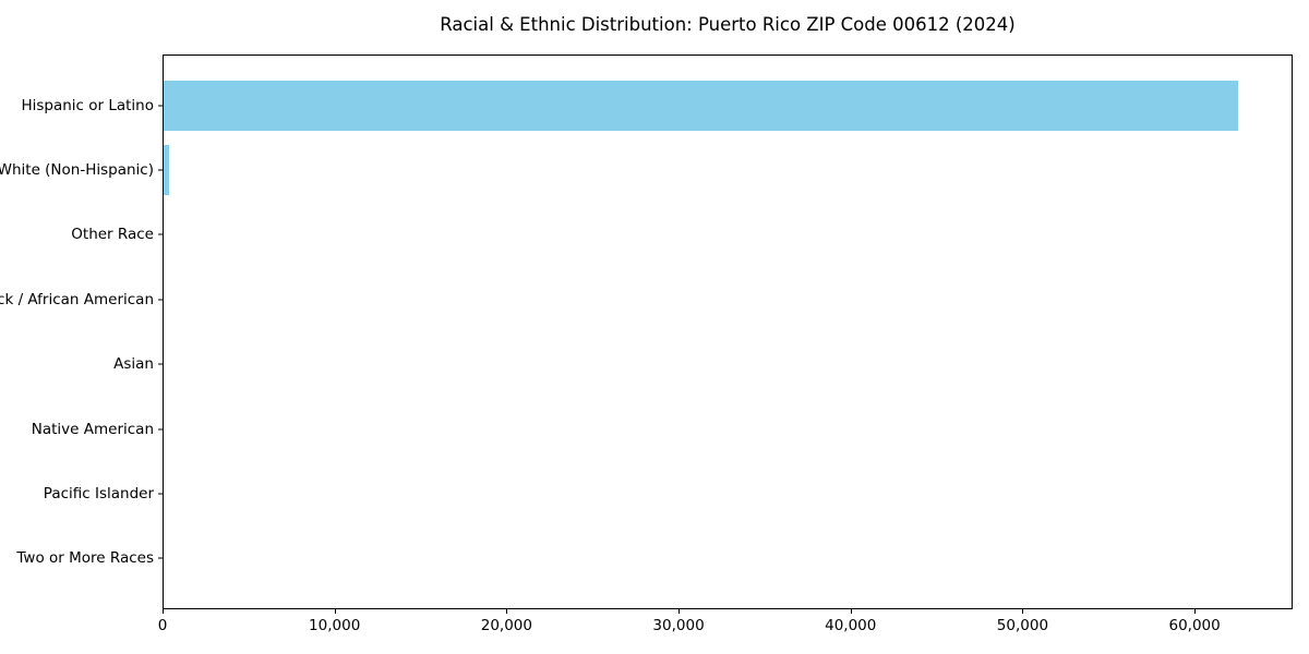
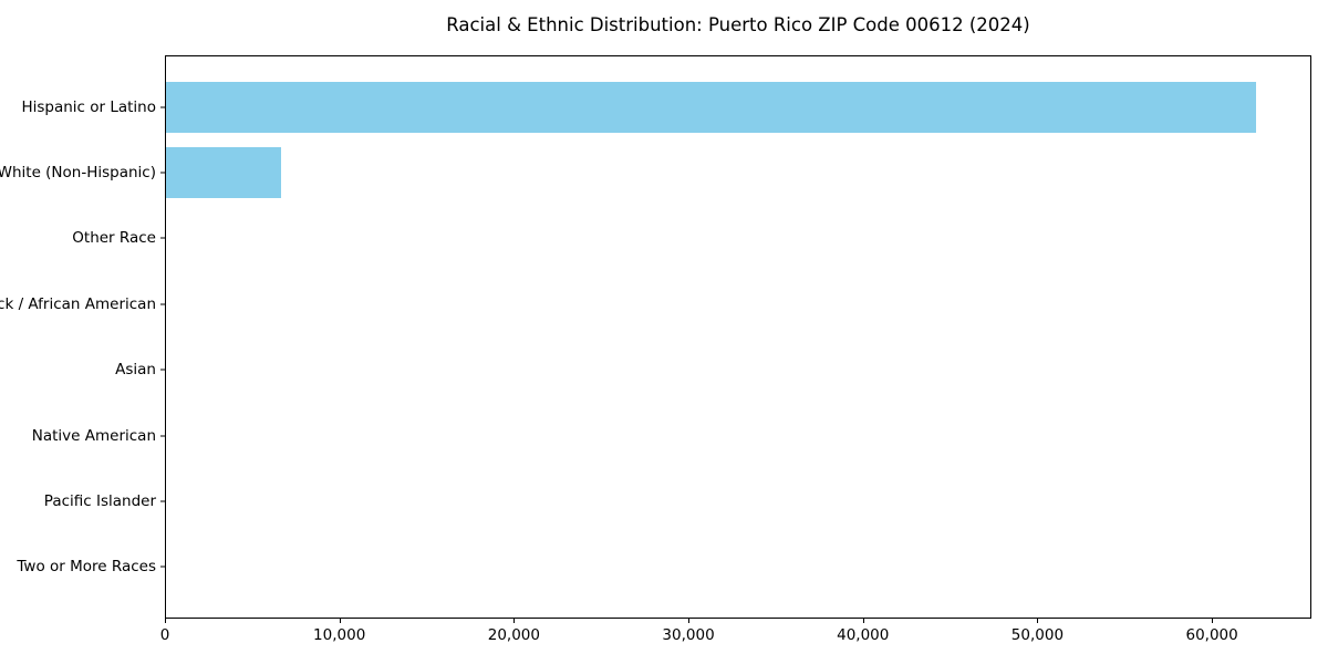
White (Non-Hispanic): 300 -> 6600
